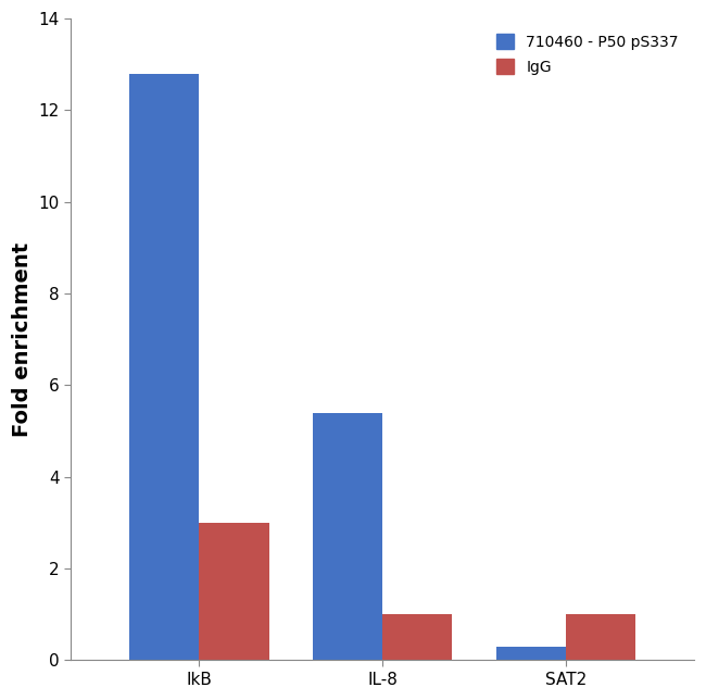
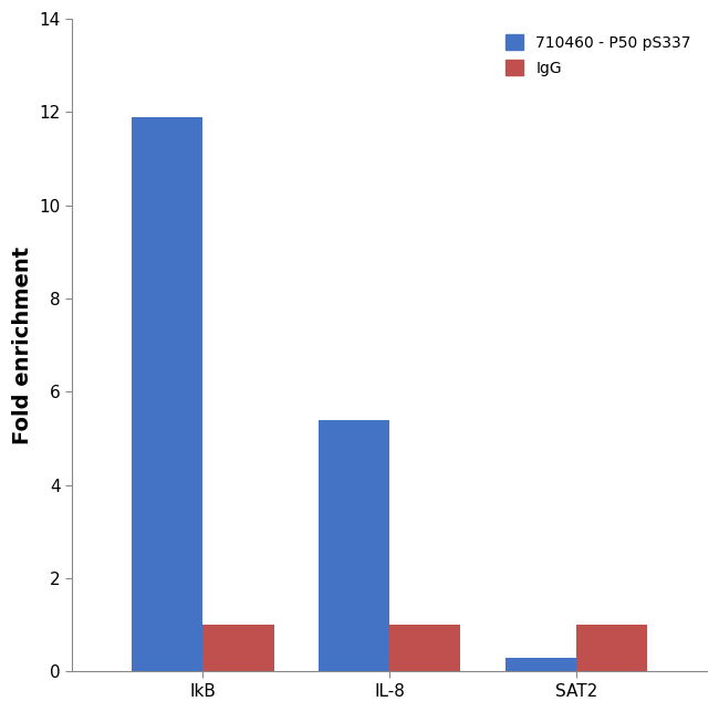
710460 - P50 pS337/IkB: 12.8 -> 11.9
IgG/IkB: 3 -> 1
